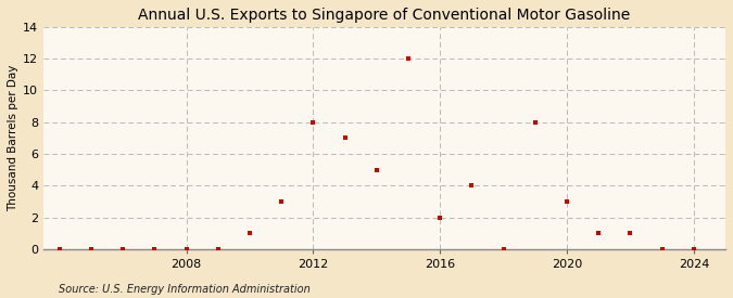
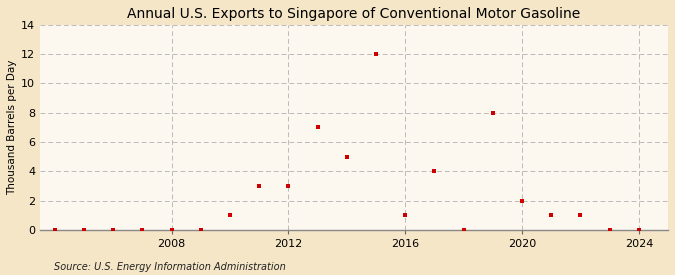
2012: 8 -> 3
2016: 2 -> 1
2020: 3 -> 2
